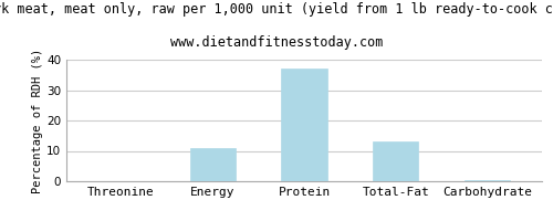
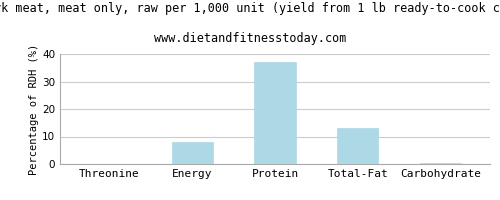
Energy: 11.0 -> 8.0
